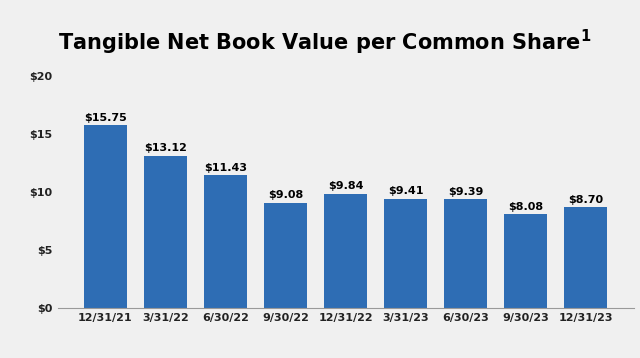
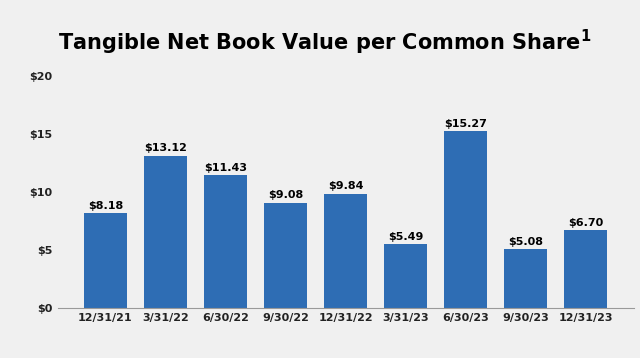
12/31/21: $15.75 -> $8.18
3/31/23: $9.41 -> $5.49
6/30/23: $9.39 -> $15.27
9/30/23: $8.08 -> $5.08
12/31/23: $8.70 -> $6.70
